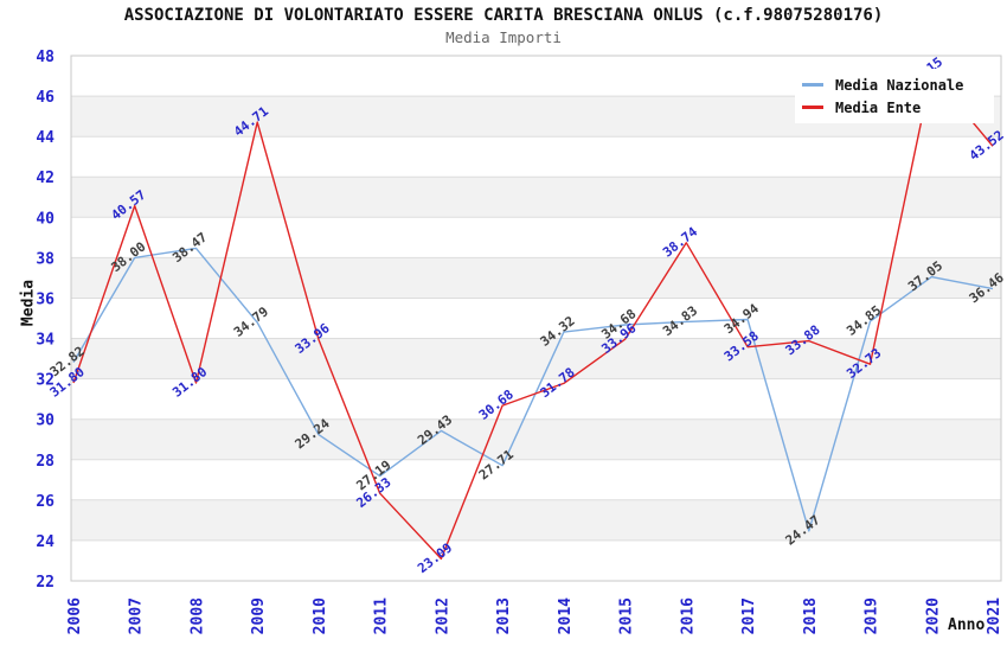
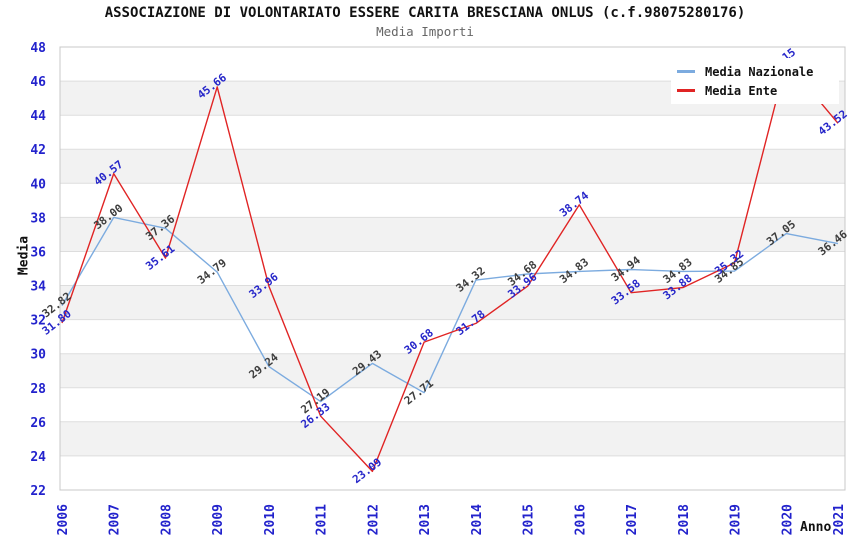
Media Nazionale/2008: 38.47 -> 37.36
Media Ente/2008: 31.80 -> 35.61
Media Ente/2009: 44.71 -> 45.66
Media Nazionale/2018: 24.47 -> 34.83
Media Ente/2019: 32.73 -> 35.32
